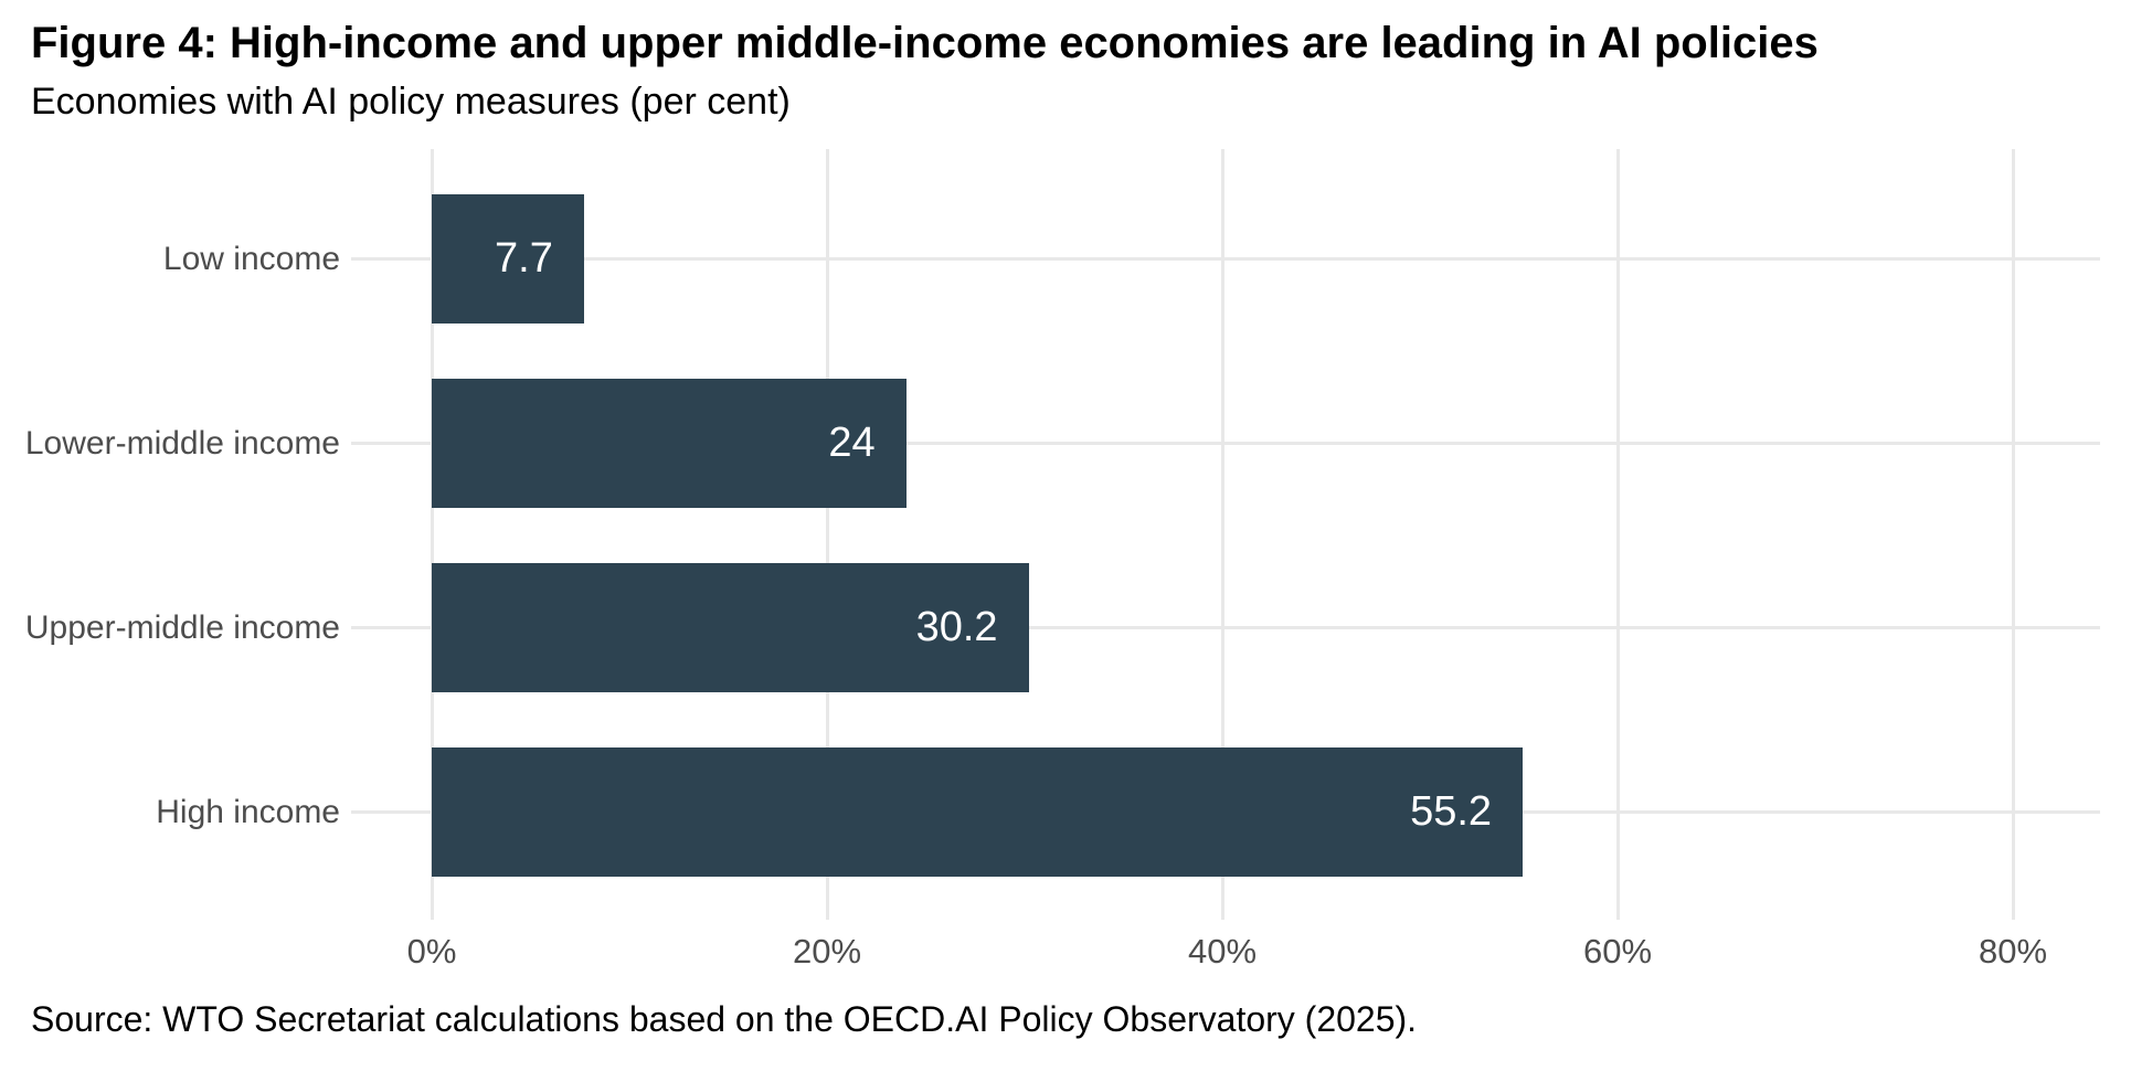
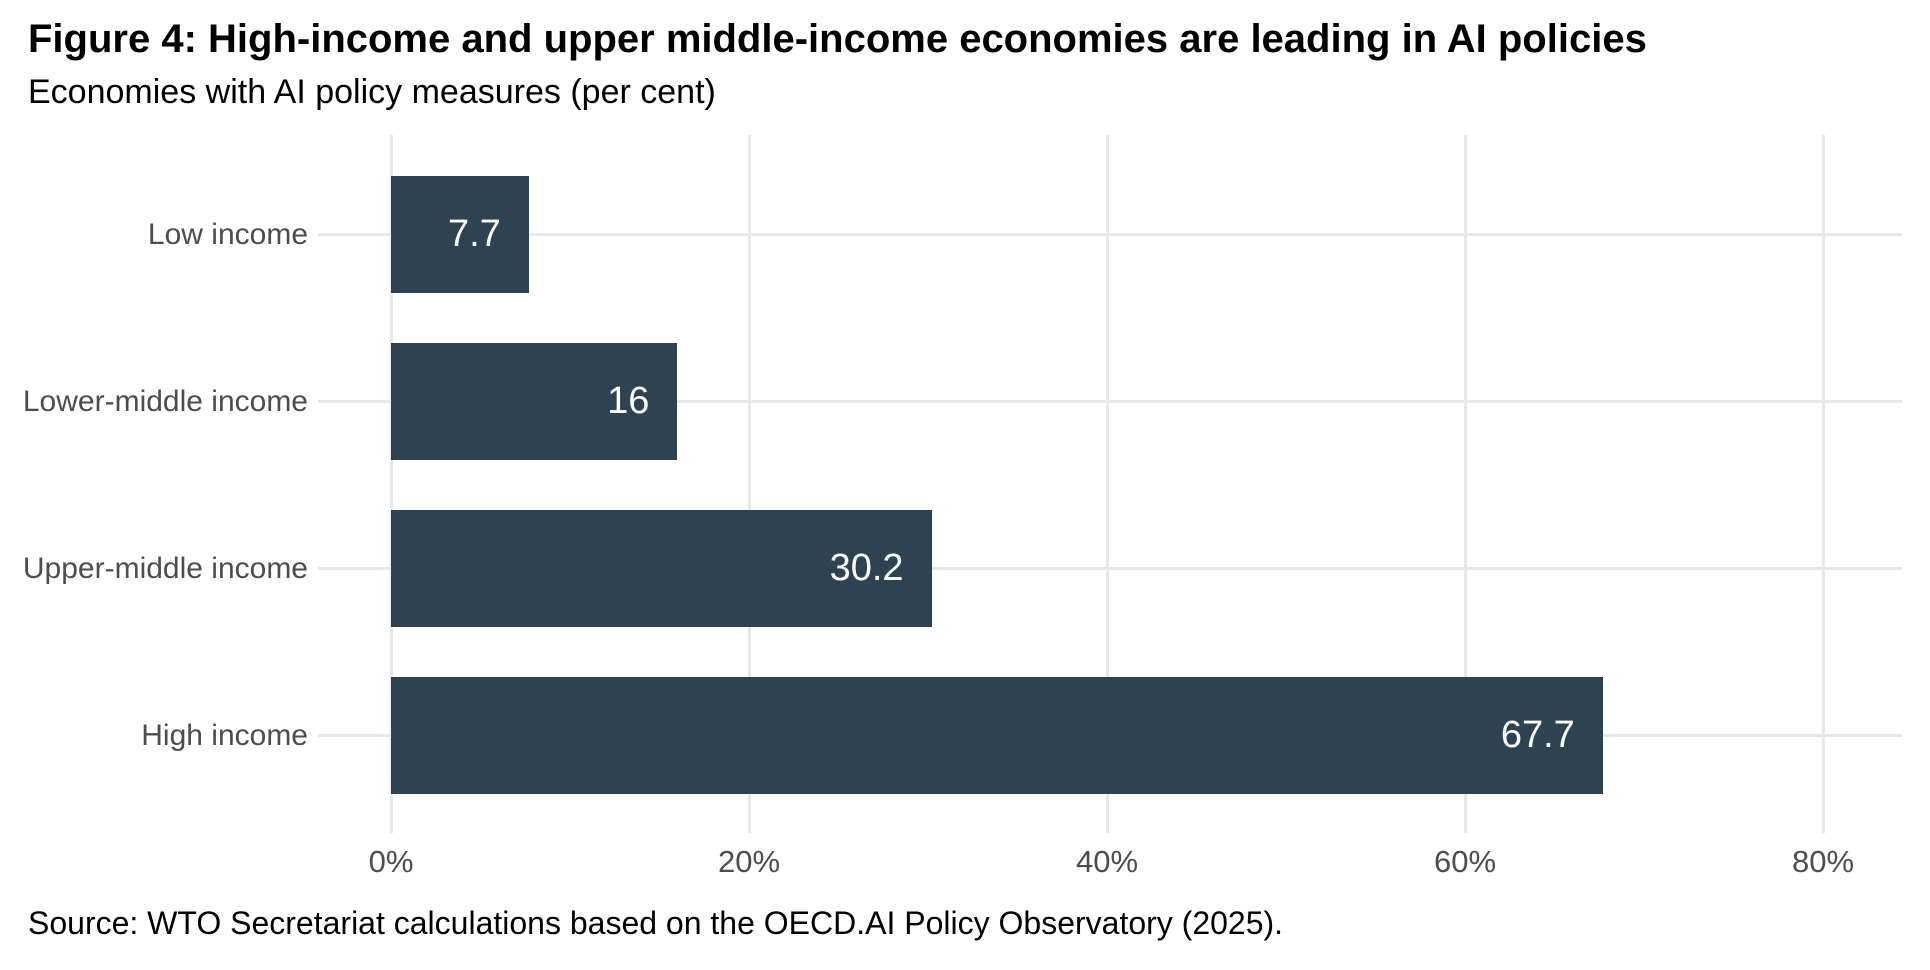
Lower-middle income: 24 -> 16
High income: 55.2 -> 67.7
